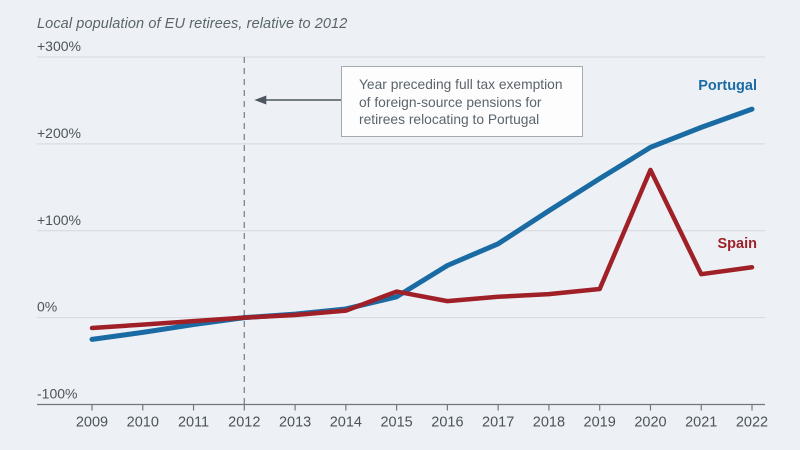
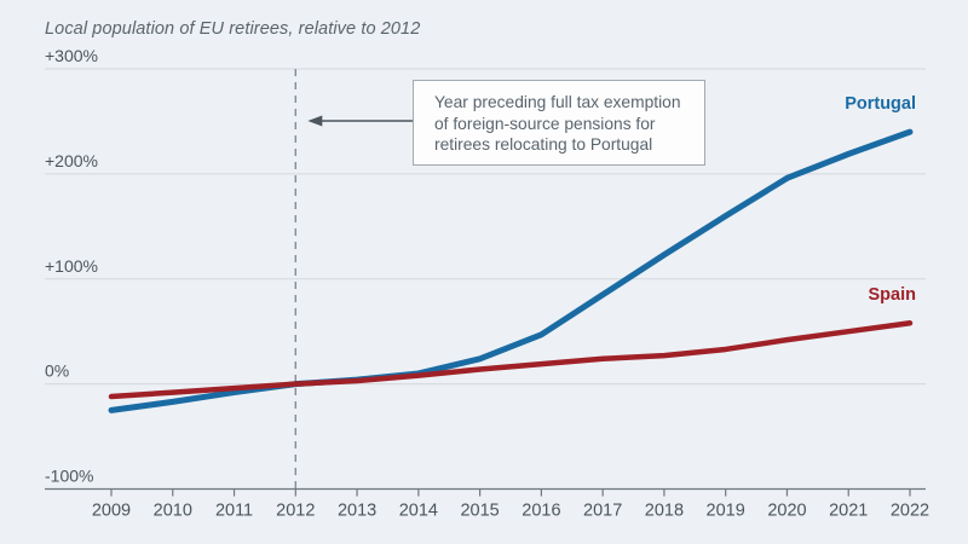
Spain/2015: 30% -> 10%
Portugal/2016: 60% -> 50%
Spain/2020: 170% -> 40%
